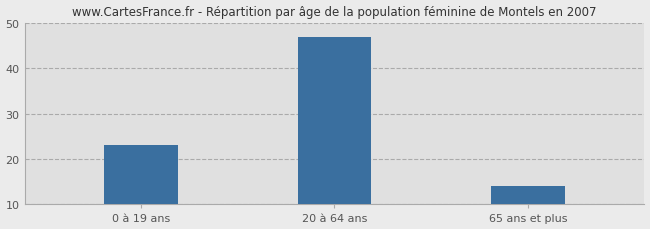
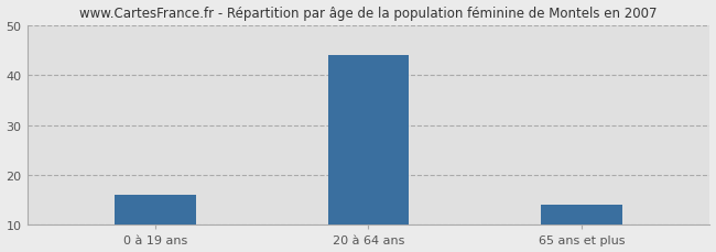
0 à 19 ans: 23 -> 16
20 à 64 ans: 47 -> 44
